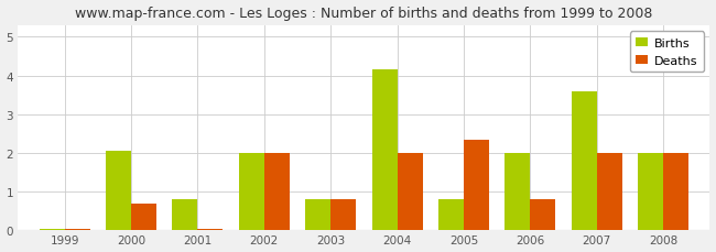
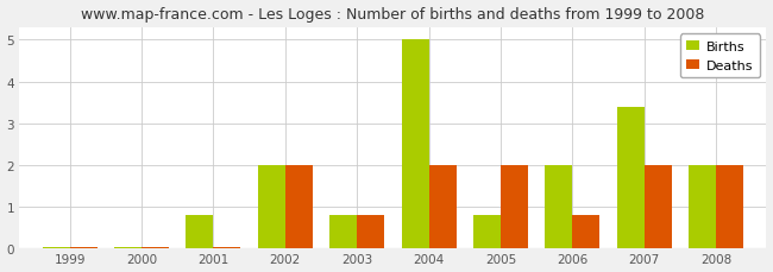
Births/2000: 2.05 -> 0.04
Deaths/2000: 0.70 -> 0.04
Births/2004: 4.15 -> 5.00
Deaths/2005: 2.35 -> 2.00
Births/2007: 3.60 -> 3.40
